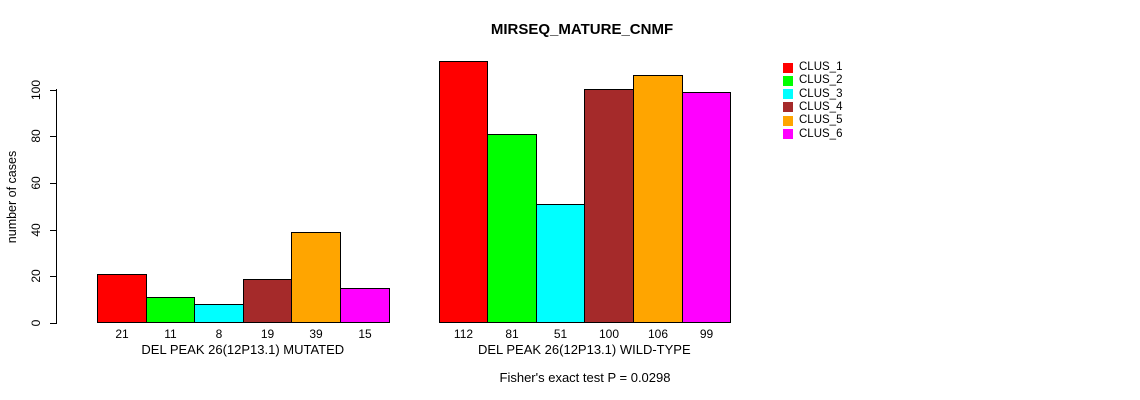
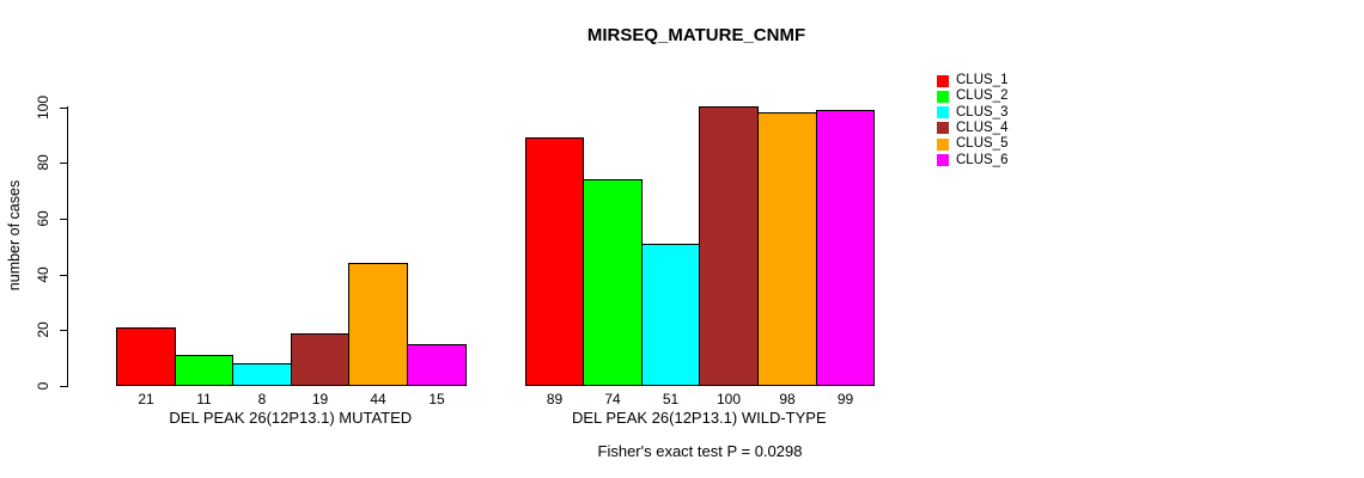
CLUS_5/DEL PEAK 26(12P13.1) MUTATED: 39 -> 44
CLUS_1/DEL PEAK 26(12P13.1) WILD-TYPE: 112 -> 89
CLUS_2/DEL PEAK 26(12P13.1) WILD-TYPE: 81 -> 74
CLUS_5/DEL PEAK 26(12P13.1) WILD-TYPE: 106 -> 98
